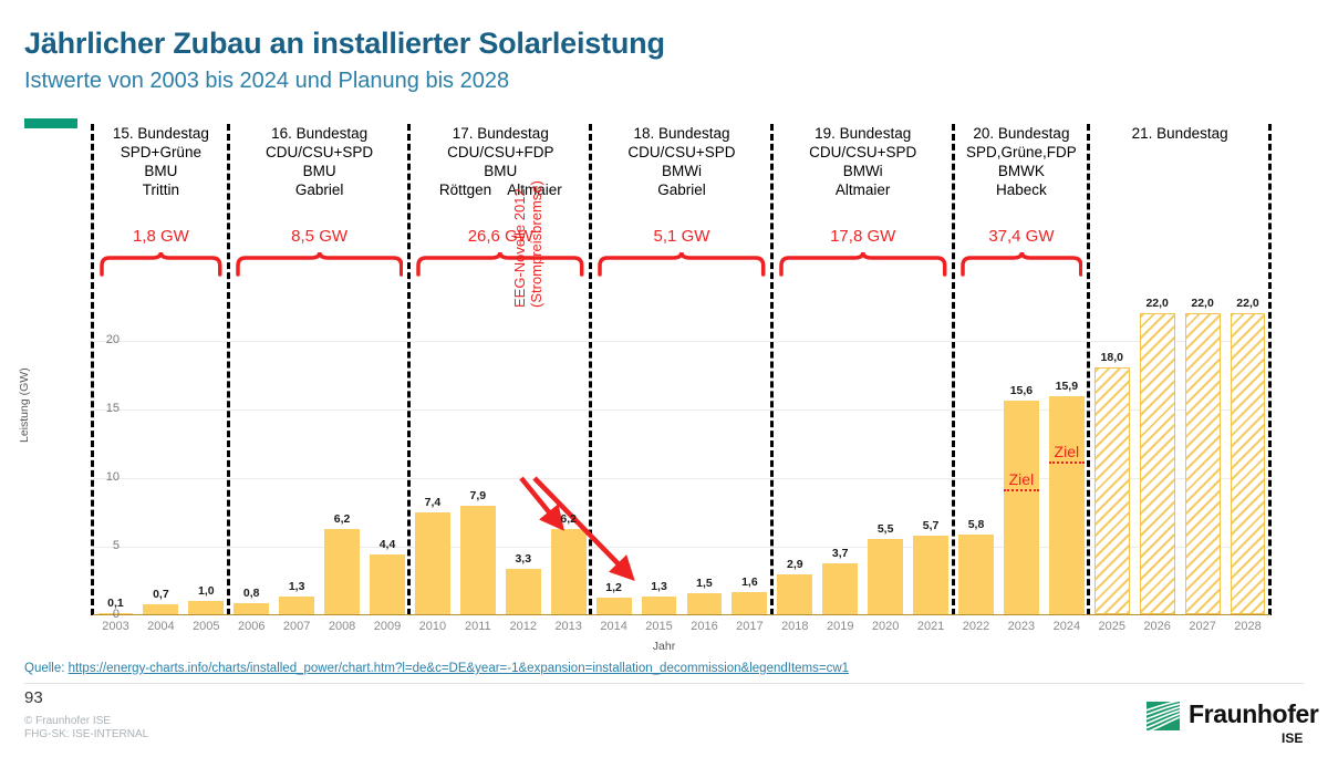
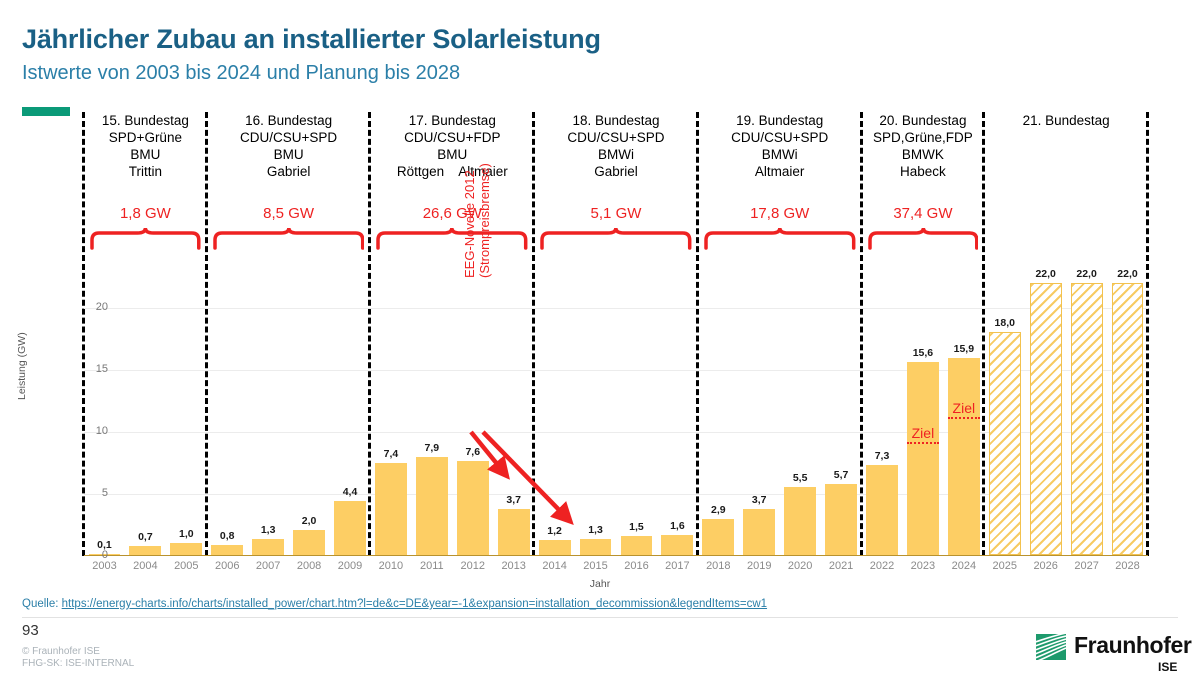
2008: 6,2 -> 2,0
2012: 3,3 -> 7,6
2013: 6,2 -> 3,7
2022: 5,8 -> 7,3
